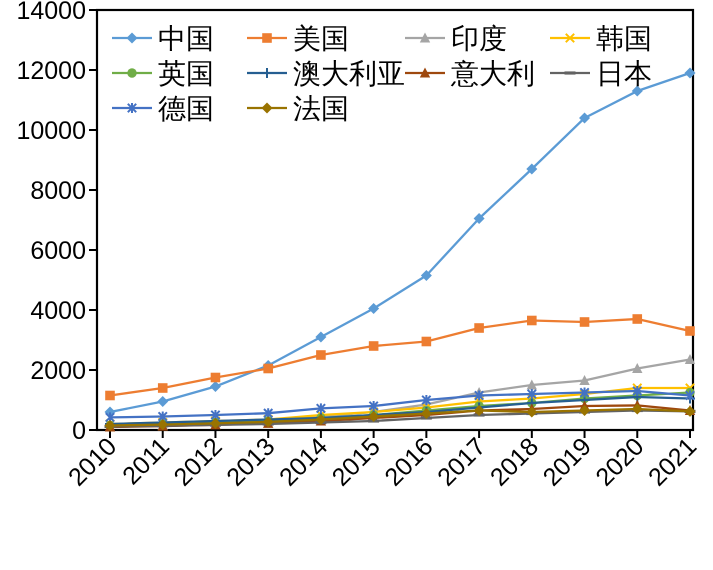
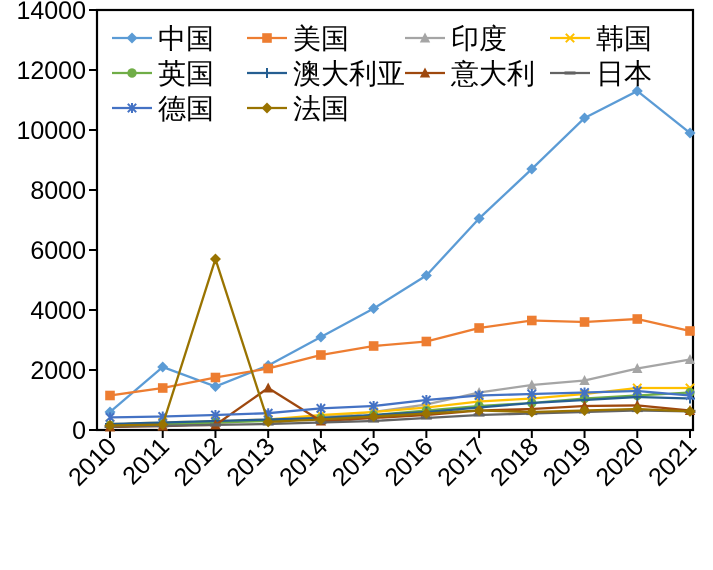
中国/2011: 1000 -> 2100
法国/2012: 200 -> 5700
意大利/2013: 200 -> 1400
中国/2021: 11900 -> 9900
